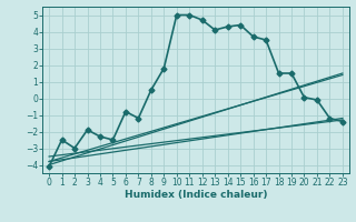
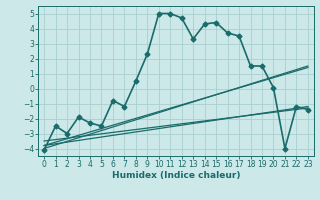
9: 1.8 -> 2.3
13: 4.1 -> 3.3
21: -0.1 -> -4.0
